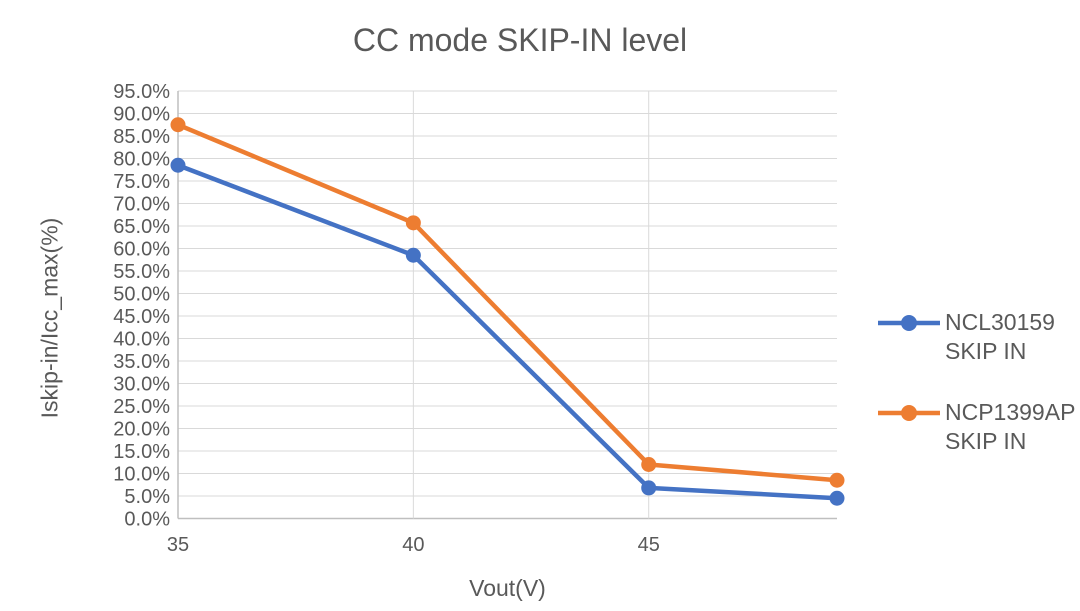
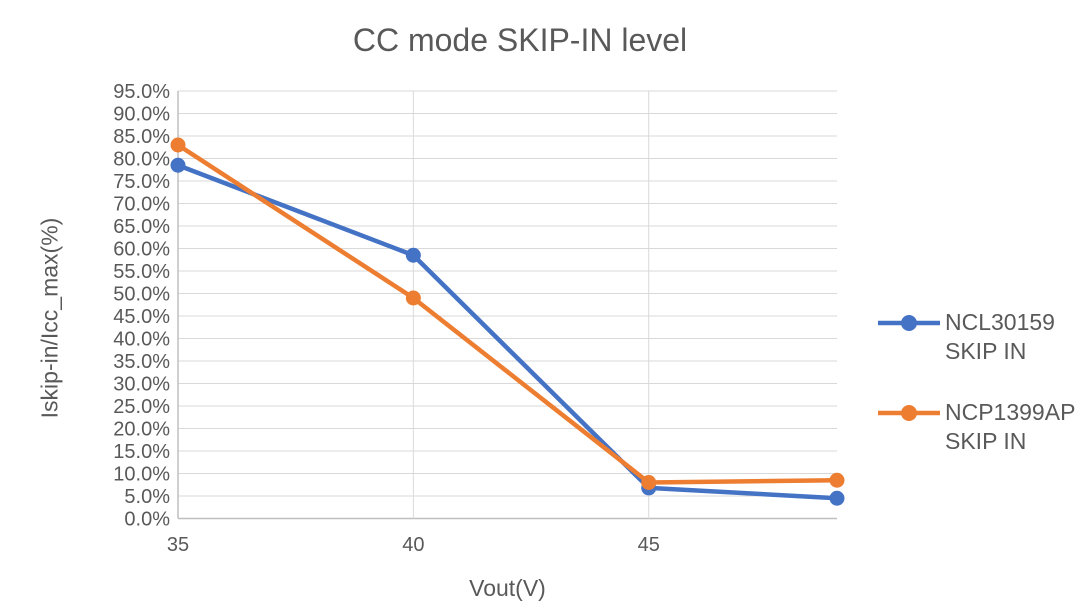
NCP1399AP SKIP IN/35: 88% -> 83%
NCP1399AP SKIP IN/40: 66% -> 49%
NCP1399AP SKIP IN/45: 12% -> 8%
